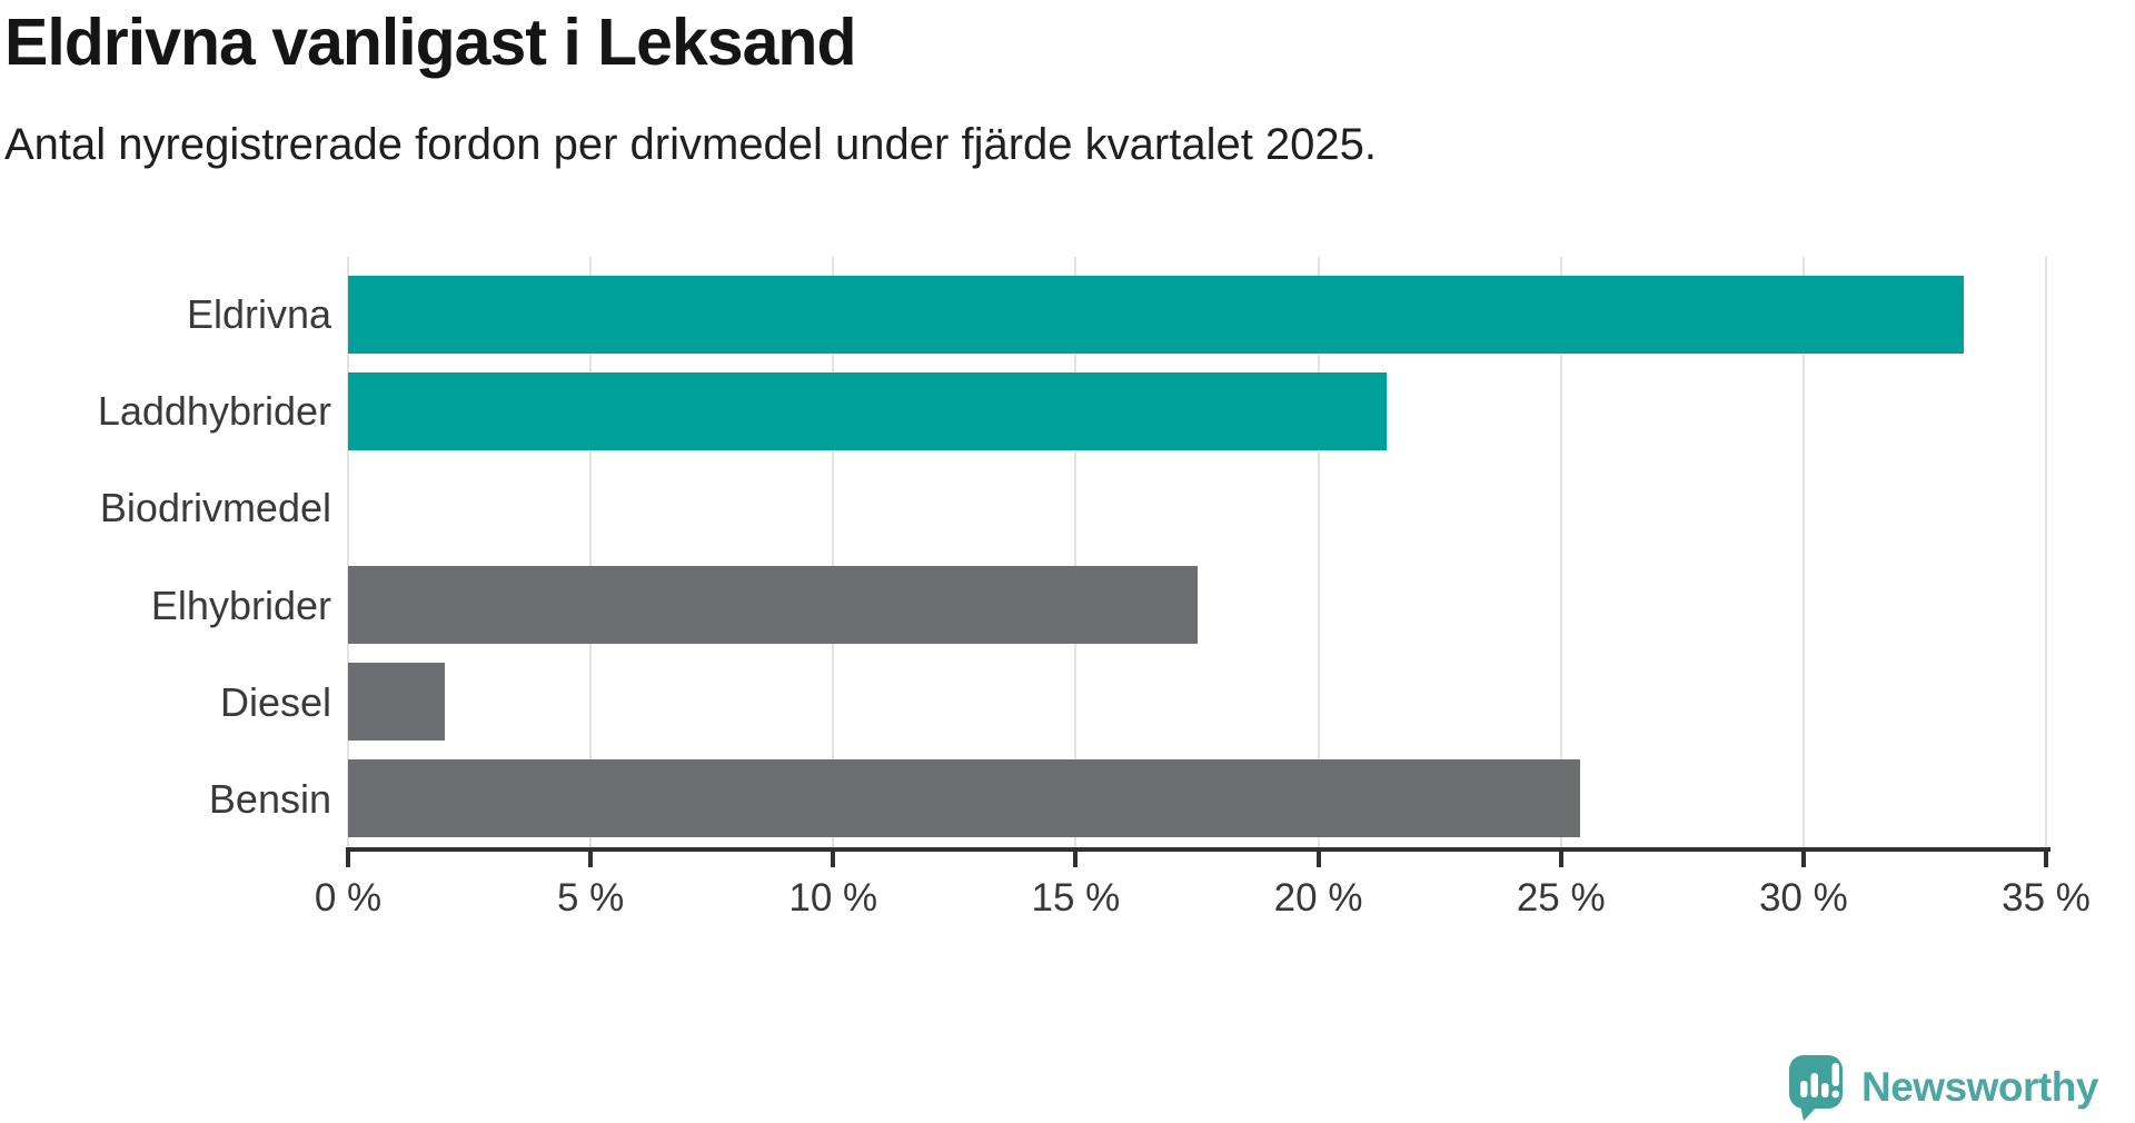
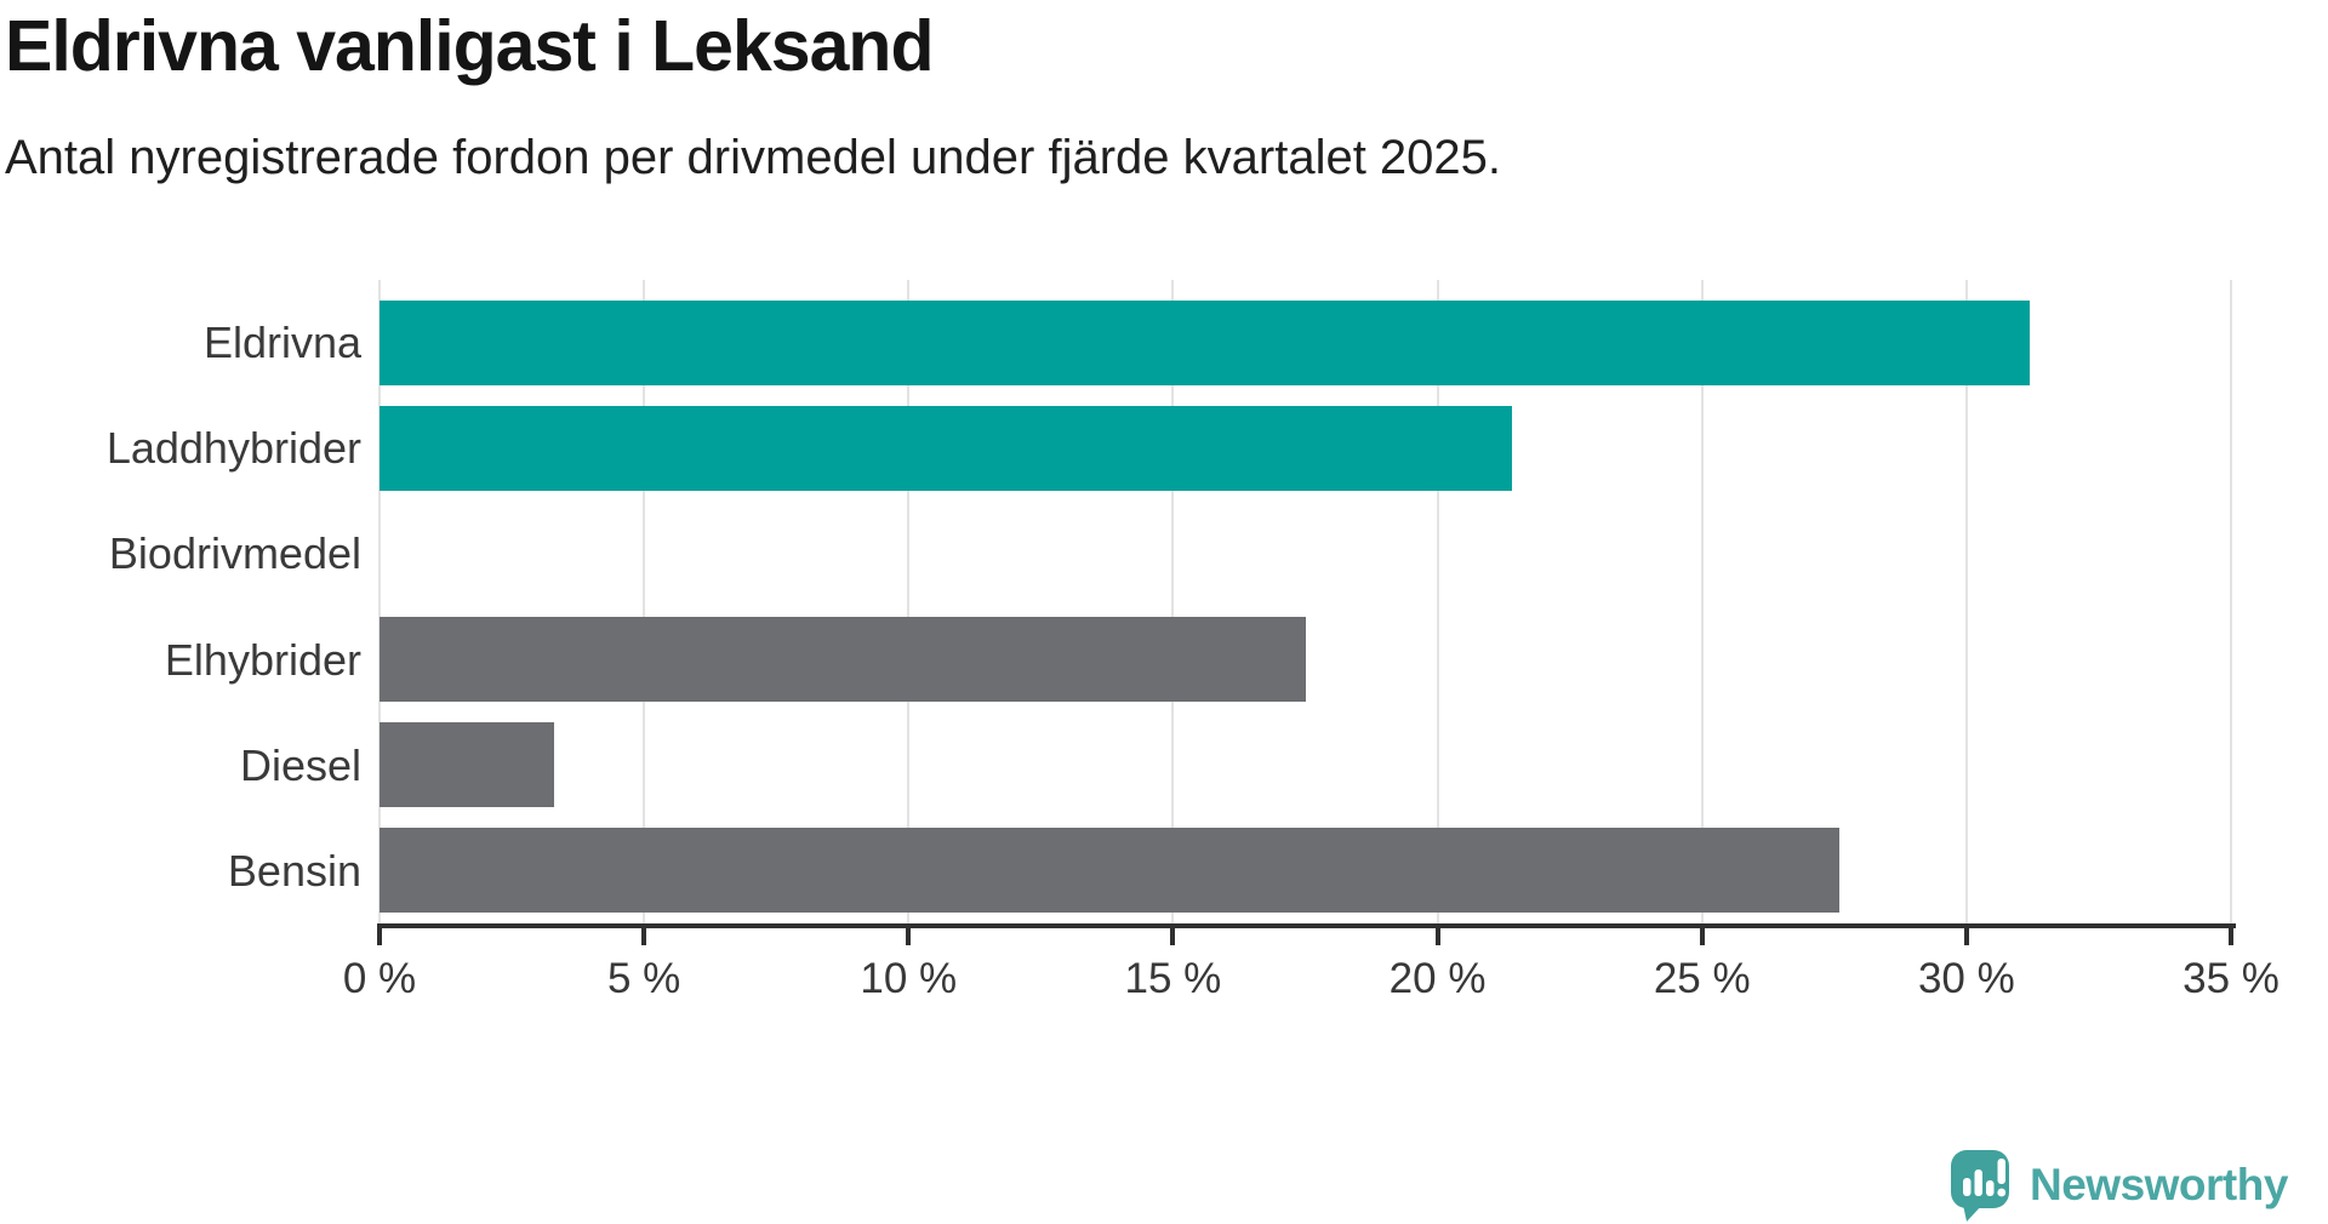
Eldrivna: 33.3% -> 31.2%
Diesel: 2.0% -> 3.3%
Bensin: 25.4% -> 27.6%
